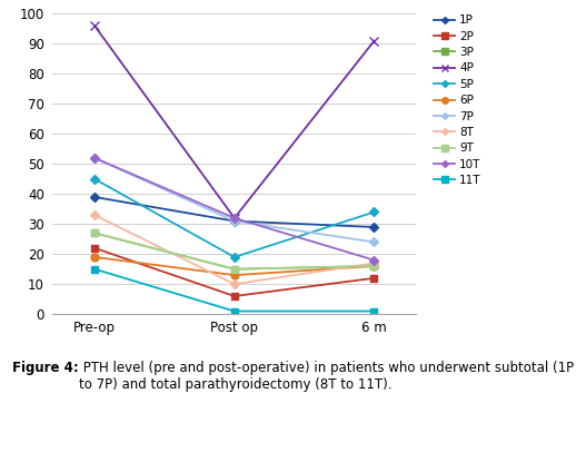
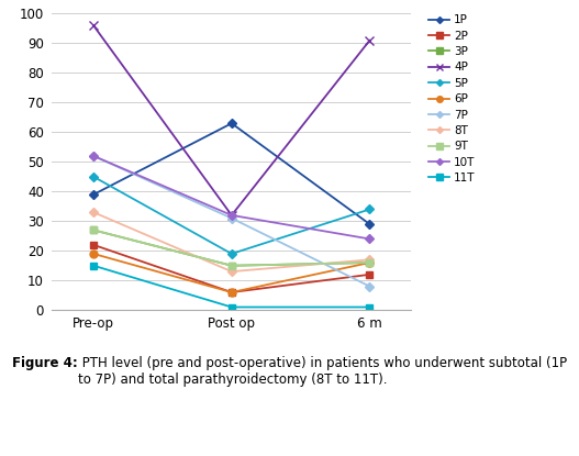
1P/Post op: 31 -> 63
6P/Post op: 13 -> 6
8T/Post op: 10 -> 13
7P/6 m: 24 -> 8
10T/6 m: 18 -> 24
